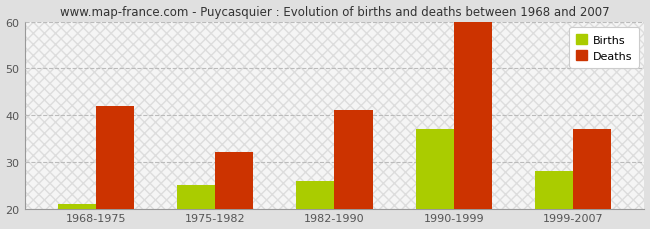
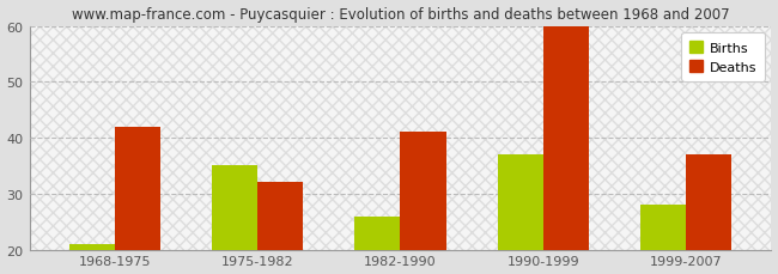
Births/1975-1982: 25 -> 35
